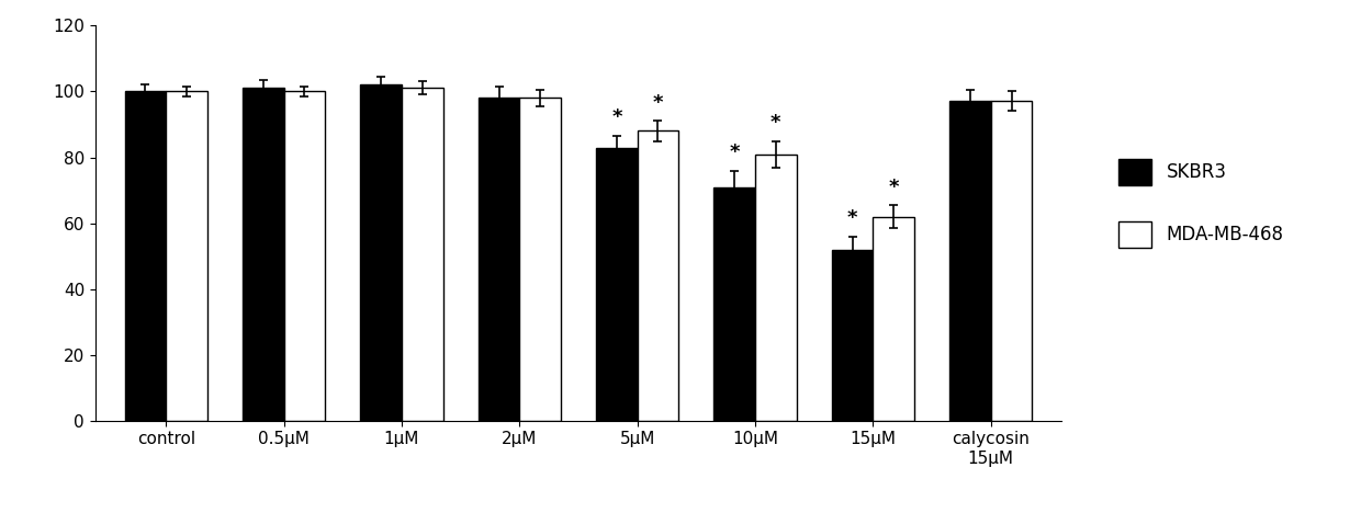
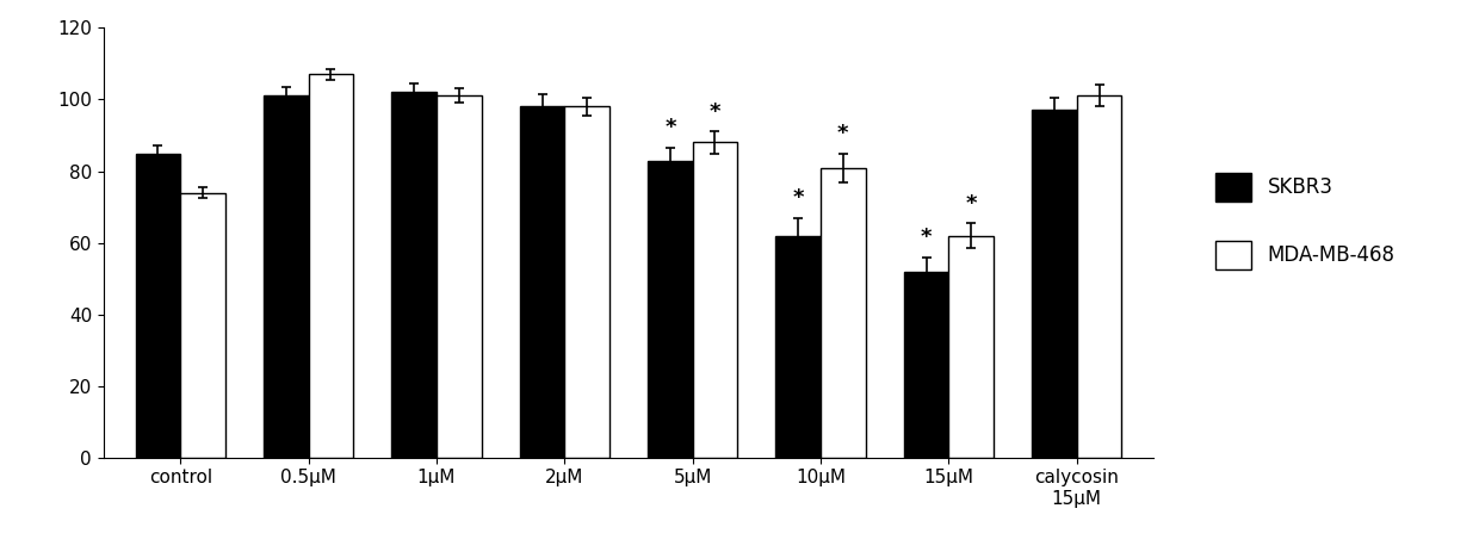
SKBR3/control: 100 -> 85
MDA-MB-468/control: 100 -> 74
MDA-MB-468/0.5μM: 100 -> 107
SKBR3/10μM: 71 -> 62
MDA-MB-468/calycosin 15μM: 97 -> 101
